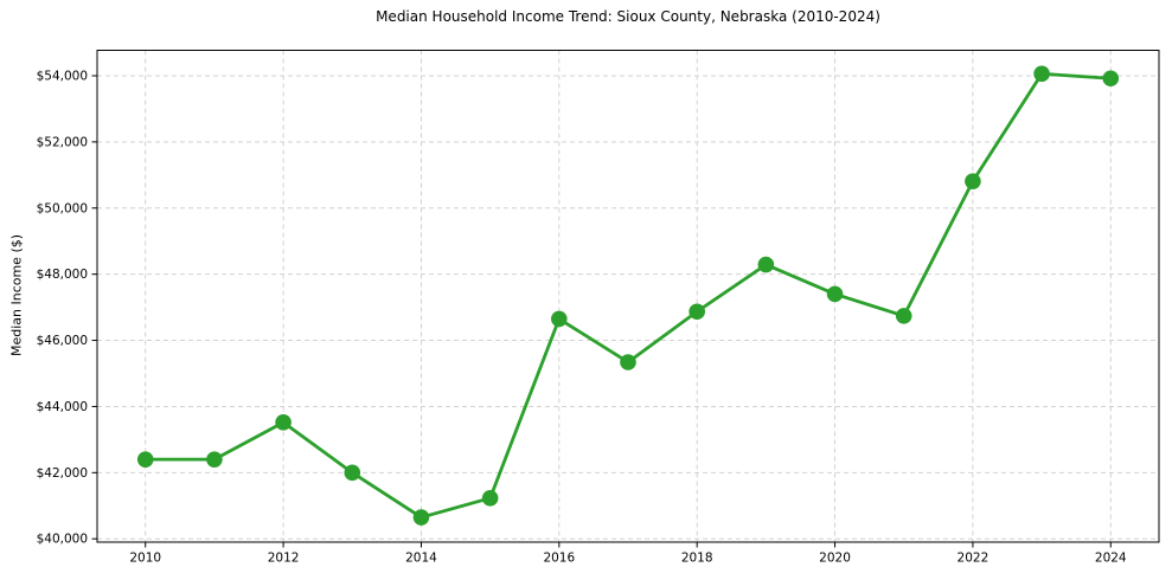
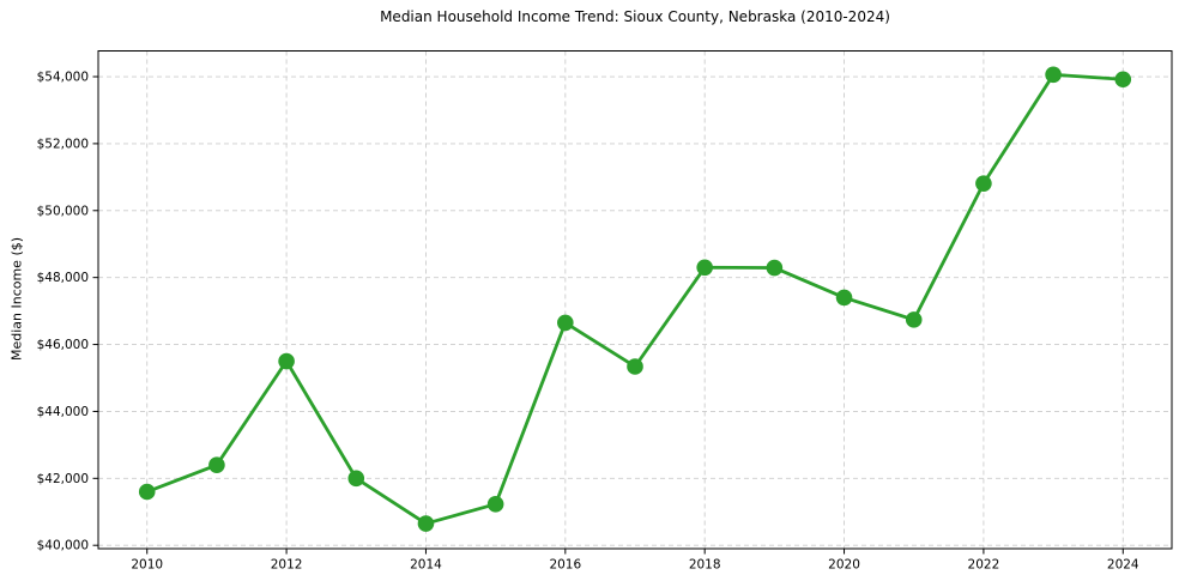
2010: $42400 -> $41600
2012: $43500 -> $45500
2018: $46900 -> $48300
